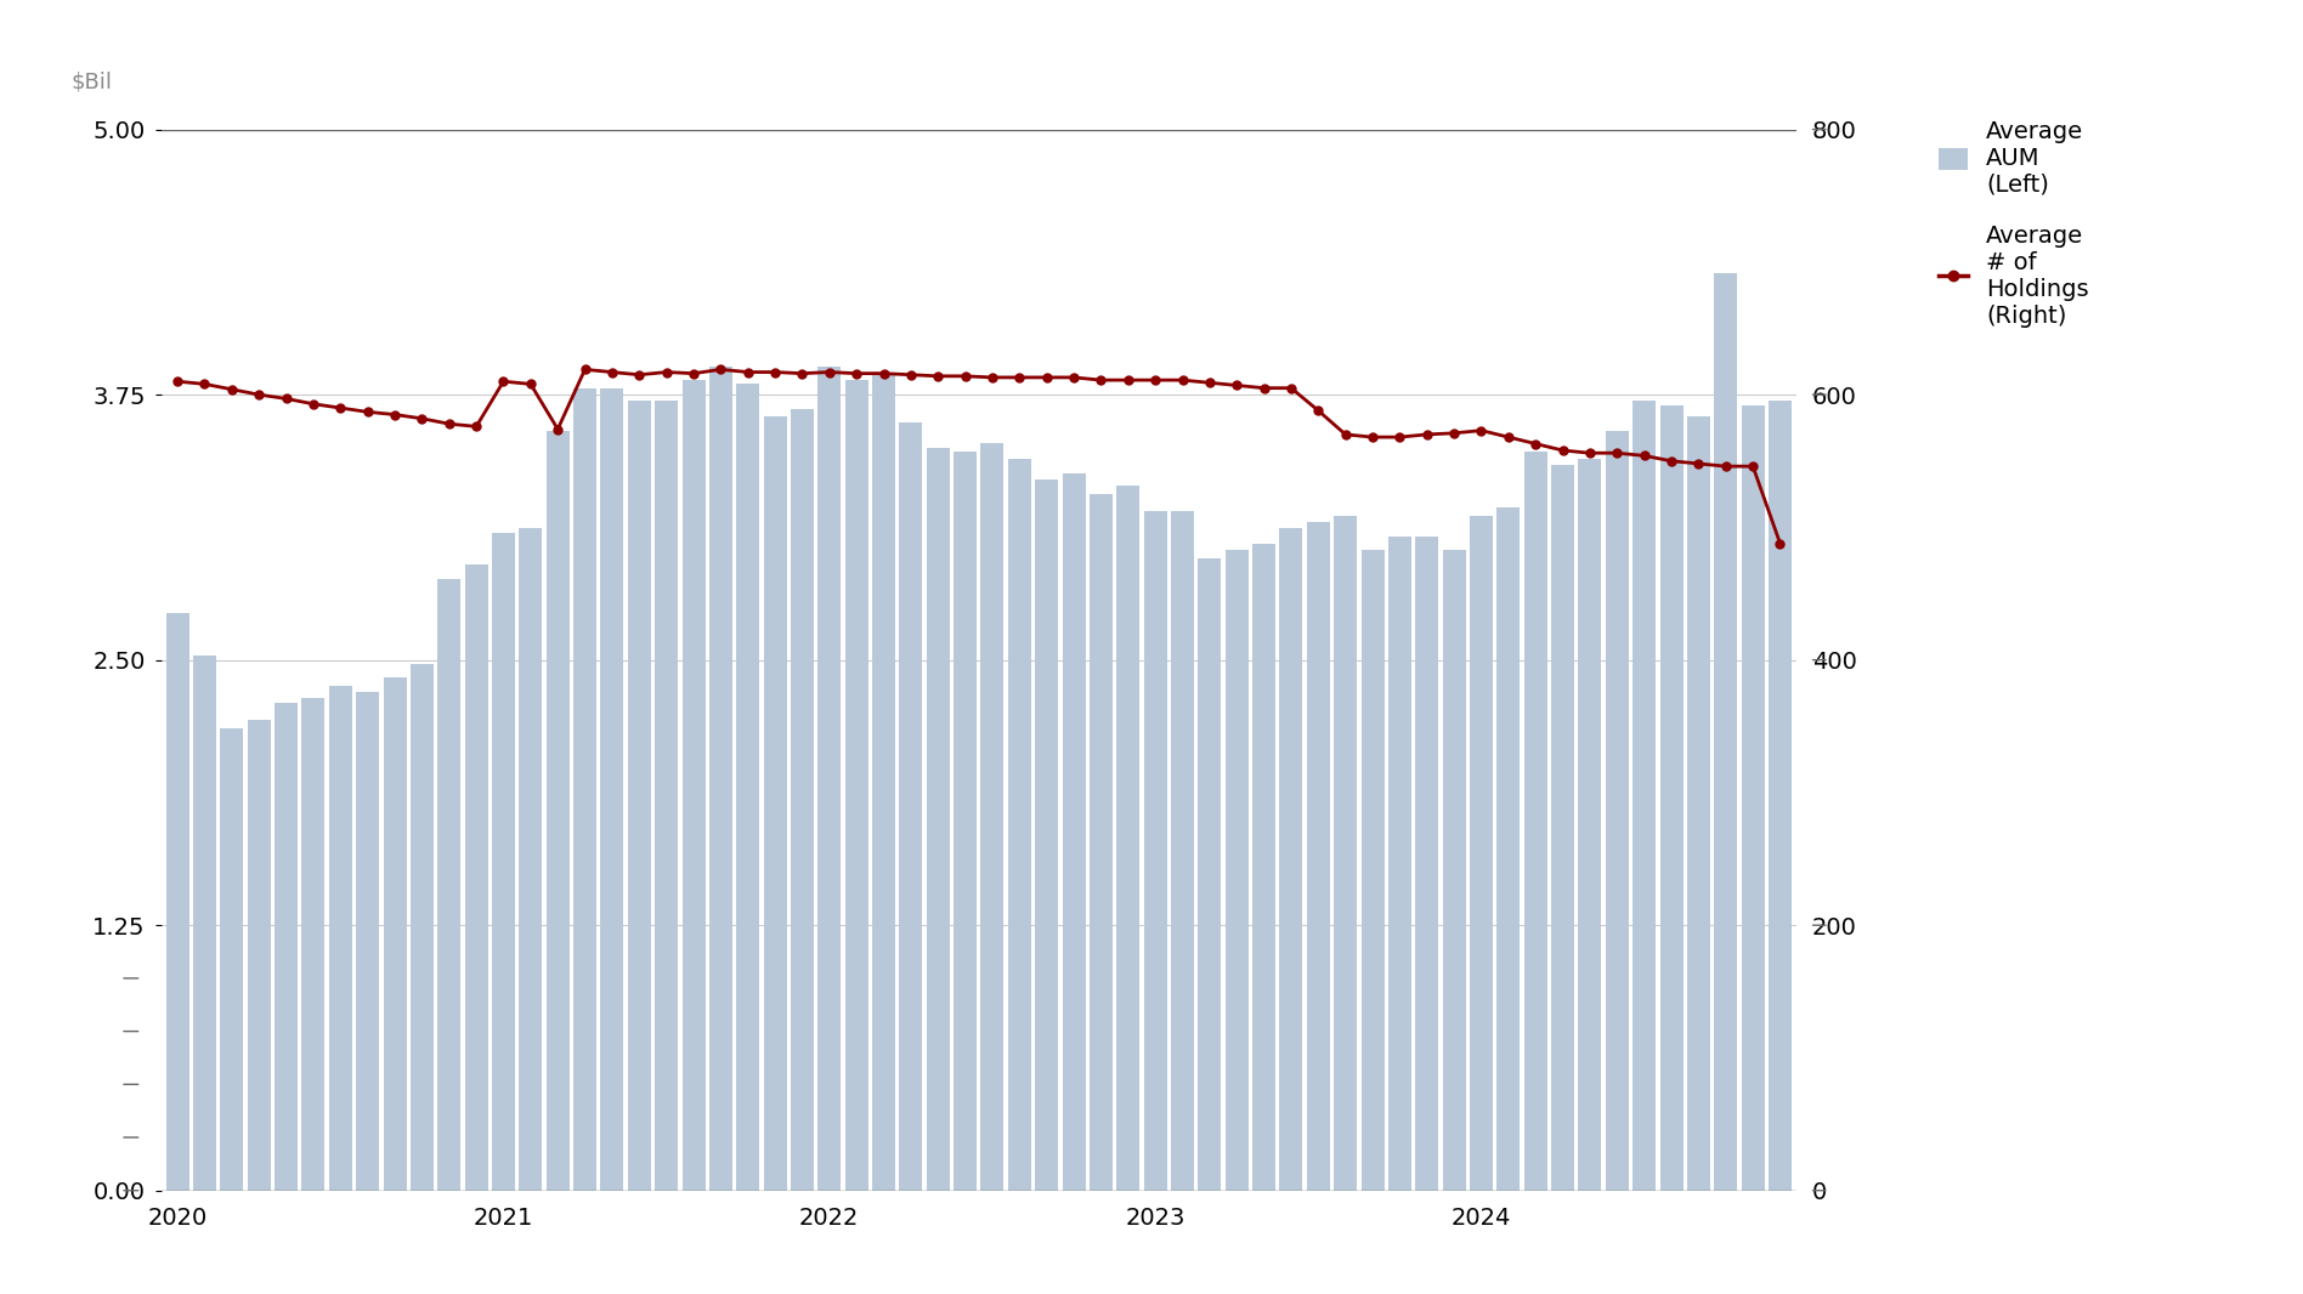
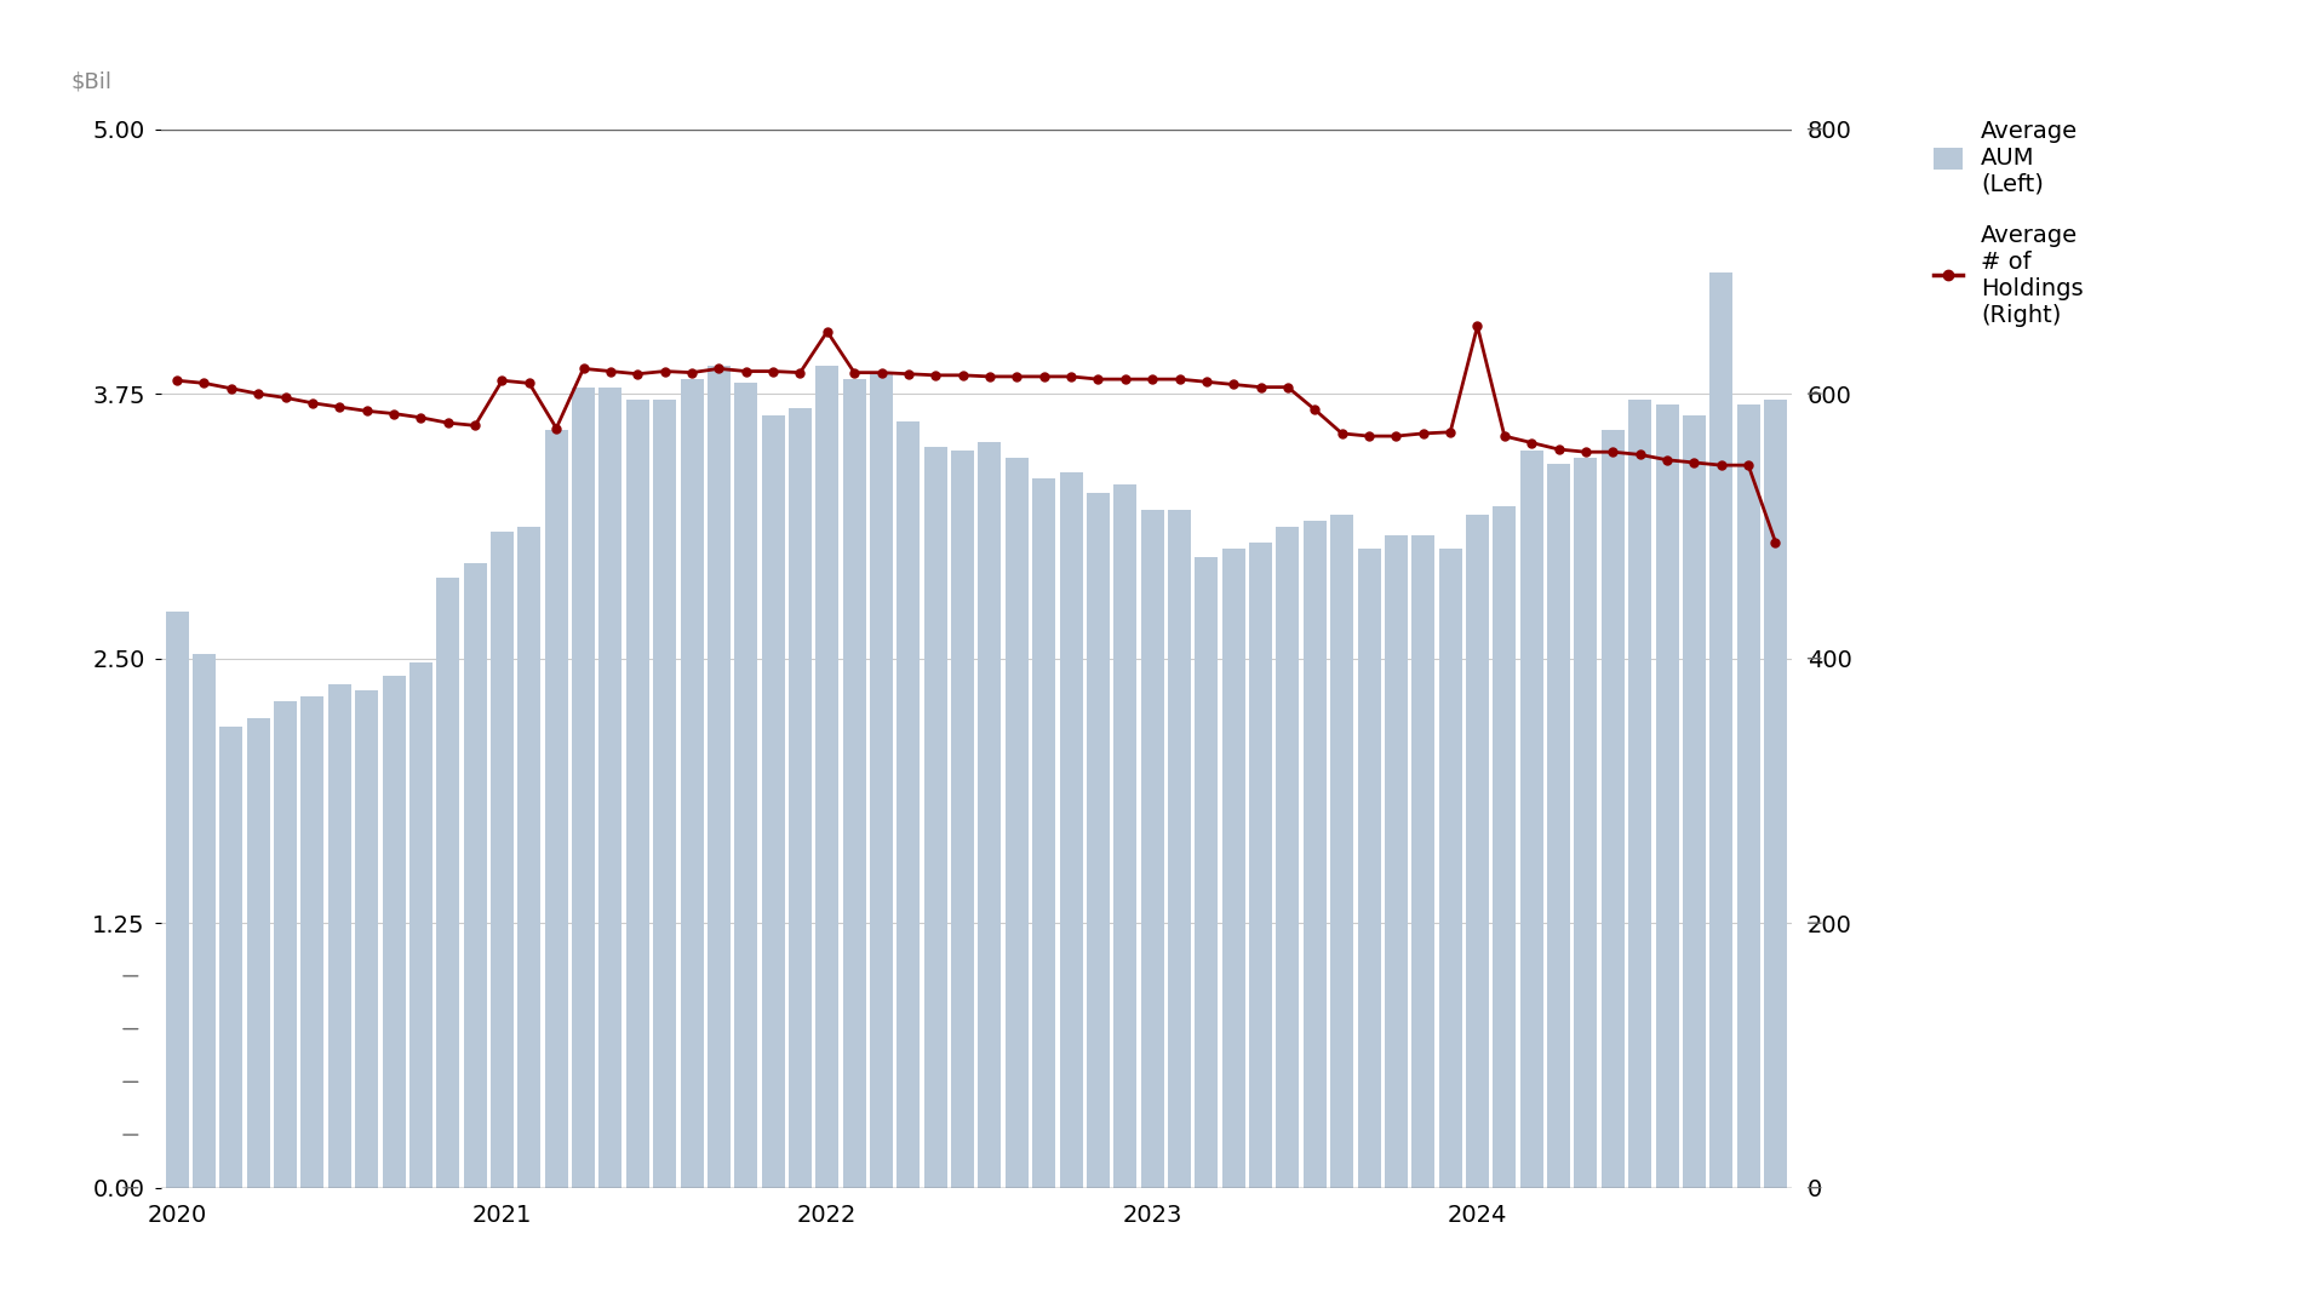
Average # of Holdings (Right)/2022: 617 -> 647
Average # of Holdings (Right)/2024: 573 -> 651
